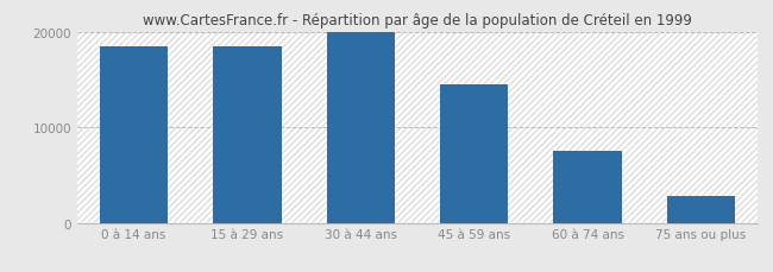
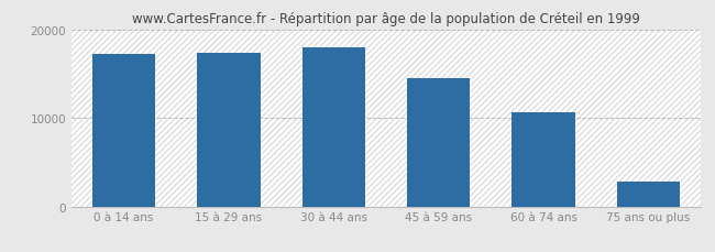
0 à 14 ans: 18500 -> 17200
15 à 29 ans: 18400 -> 17400
30 à 44 ans: 20000 -> 18000
60 à 74 ans: 7500 -> 10600
